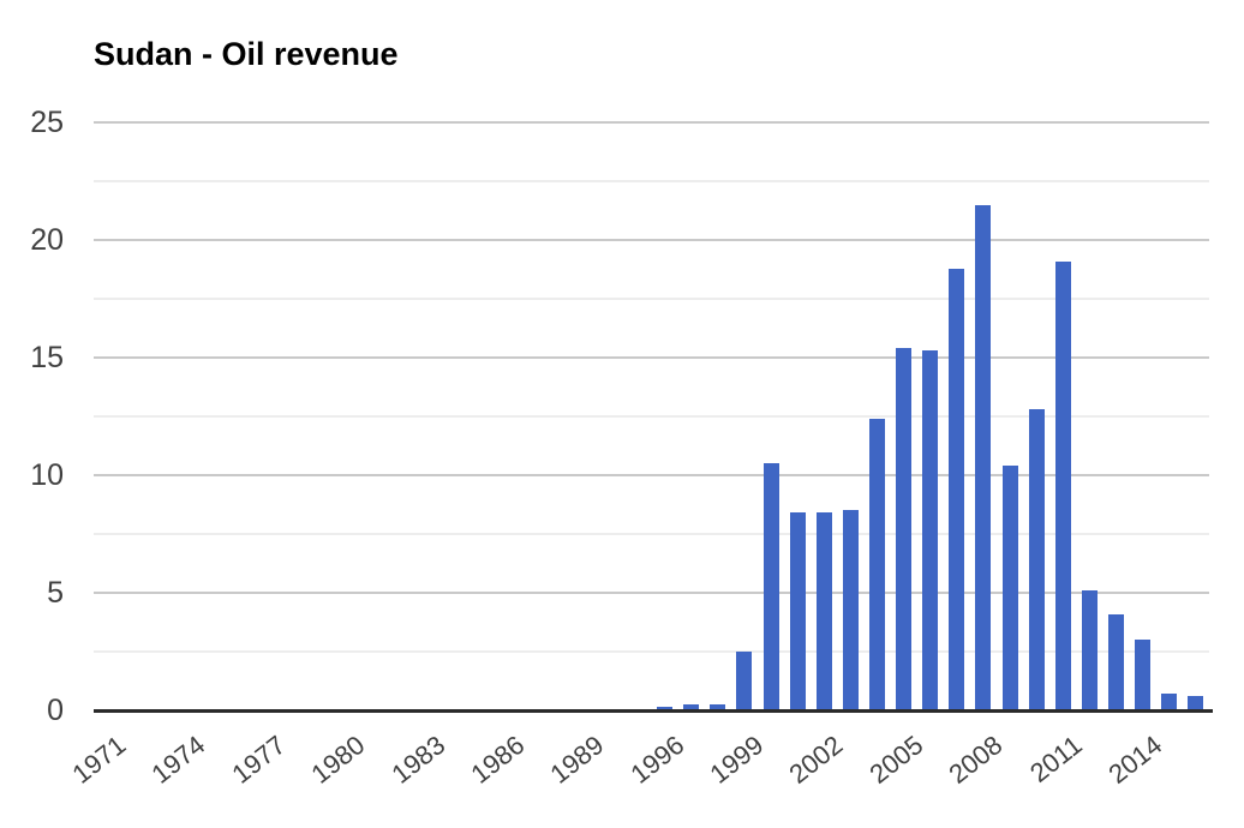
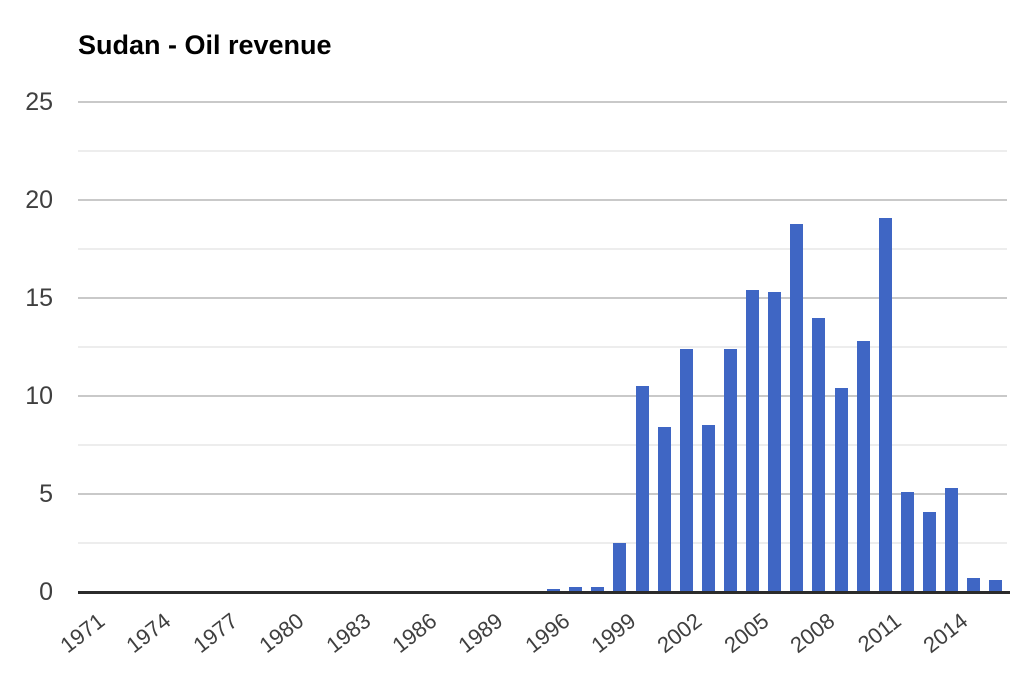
2002: 8.4 -> 12.4
2008: 21.5 -> 14.0
2014: 3.0 -> 5.3
